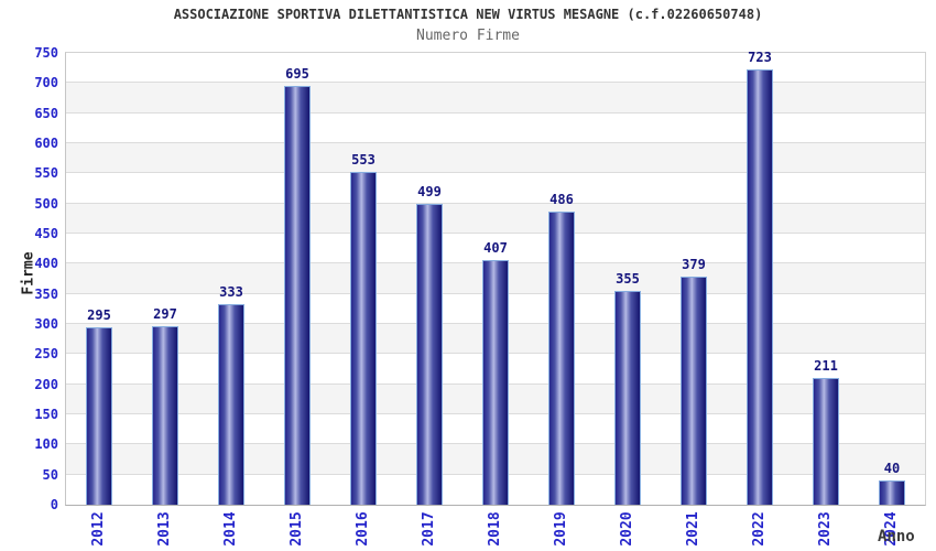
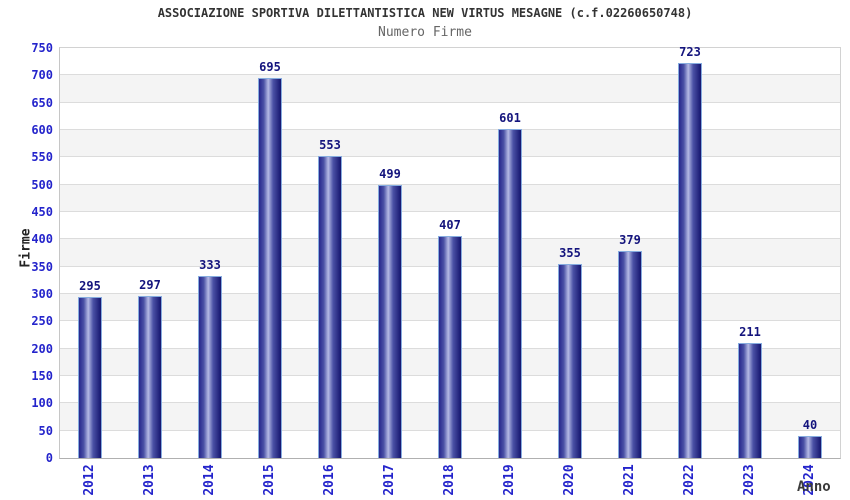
2019: 486 -> 601
